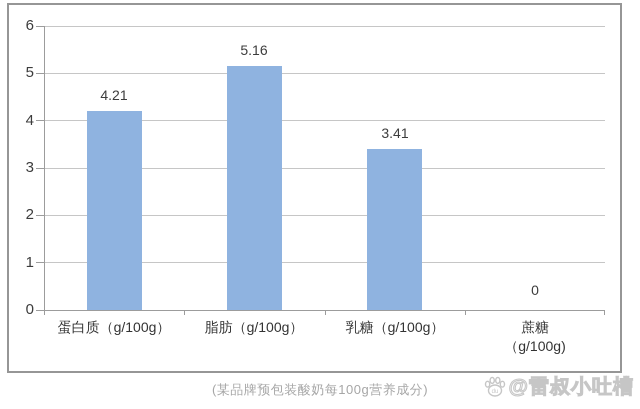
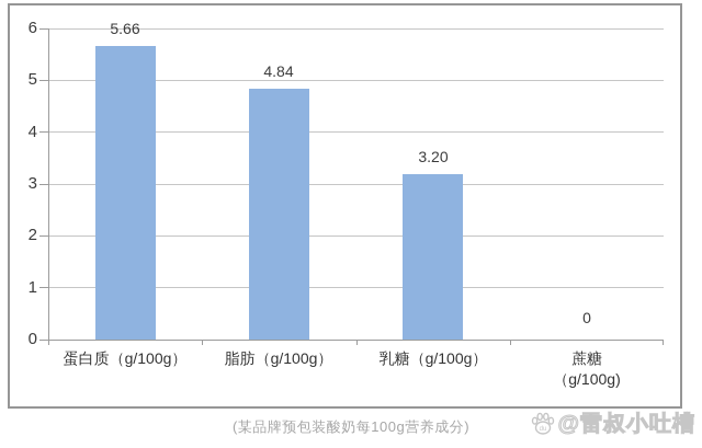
蛋白质（g/100g）: 4.21 -> 5.66
脂肪（g/100g）: 5.16 -> 4.84
乳糖（g/100g）: 3.41 -> 3.20
